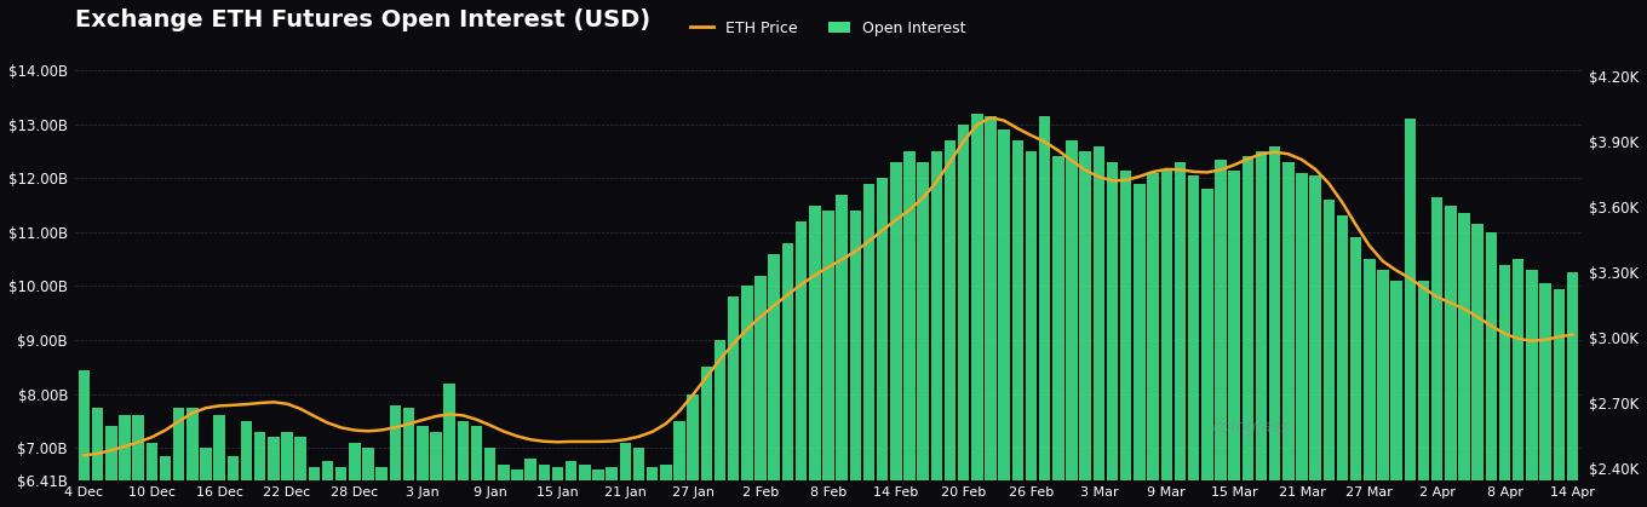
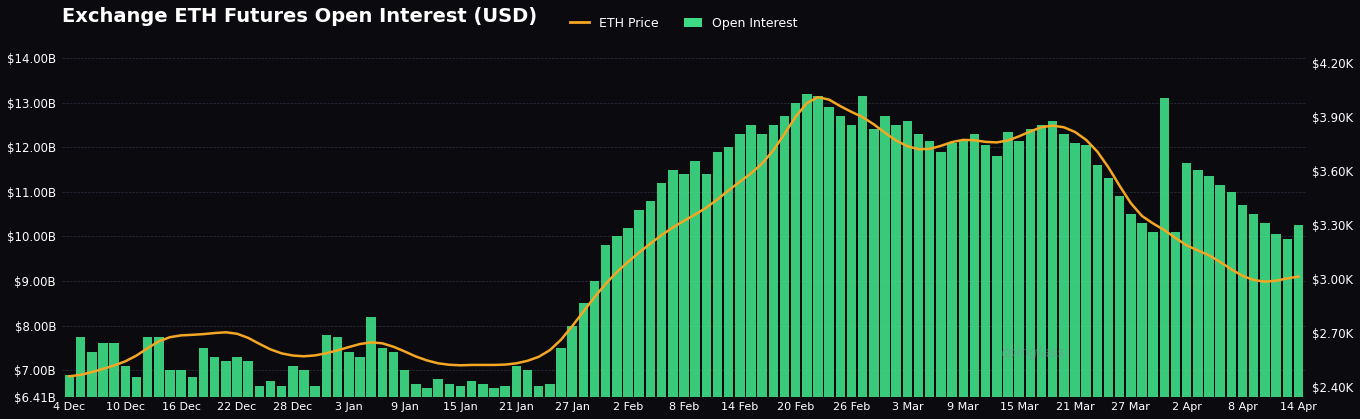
Open Interest/4 Dec: $8.45B -> $6.90B
Open Interest/16 Dec: $7.60B -> $7.00B
Open Interest/8 Apr: $10.40B -> $10.70B
